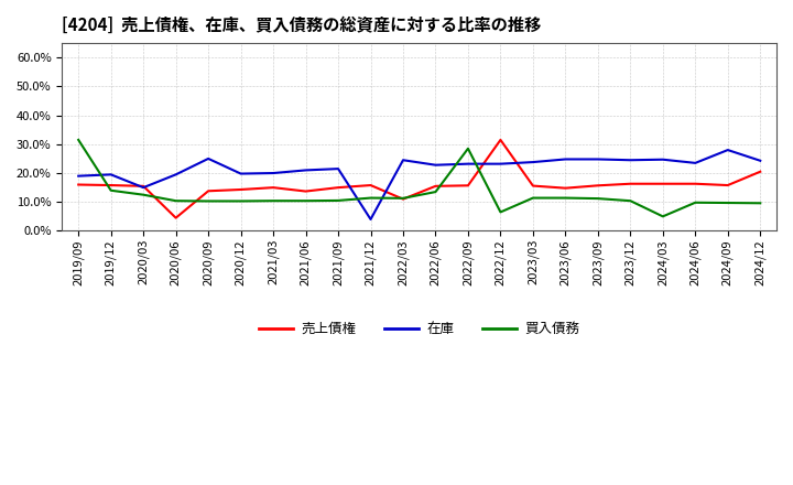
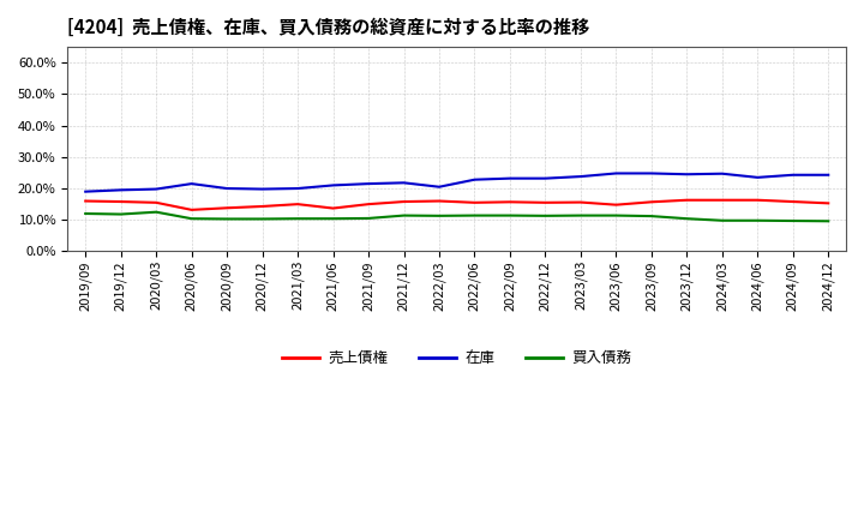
買入債務/2019/09: 31.5% -> 12.0%
買入債務/2019/12: 14.0% -> 11.8%
在庫/2020/03: 15.0% -> 19.8%
売上債権/2020/06: 4.5% -> 13.2%
在庫/2020/06: 19.5% -> 21.5%
在庫/2020/09: 25.0% -> 20.0%
在庫/2021/12: 4.0% -> 21.8%
売上債権/2022/03: 11.0% -> 16.0%
在庫/2022/03: 24.5% -> 20.5%
買入債務/2022/06: 13.5% -> 11.4%
買入債務/2022/09: 28.5% -> 11.4%
売上債権/2022/12: 31.5% -> 15.5%
買入債務/2022/12: 6.5% -> 11.3%
買入債務/2024/03: 5.0% -> 9.8%
在庫/2024/09: 28.0% -> 24.3%
売上債権/2024/12: 20.5% -> 15.3%
